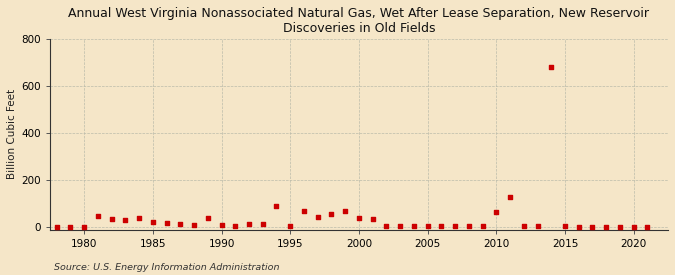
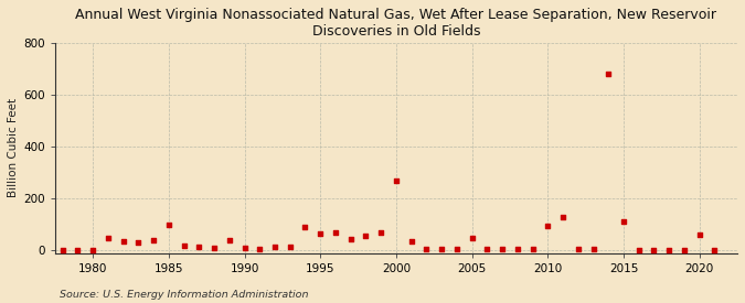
1985: 25 -> 100
1995: 5 -> 65
2000: 40 -> 270
2005: 5 -> 50
2010: 65 -> 95
2015: 5 -> 110
2020: 3 -> 60
